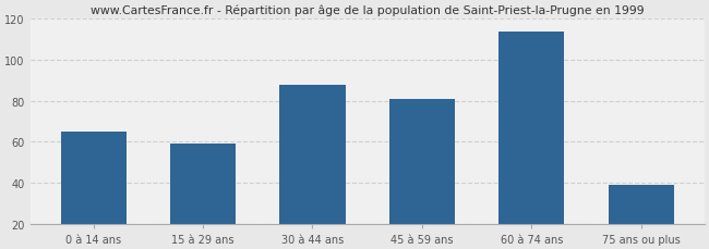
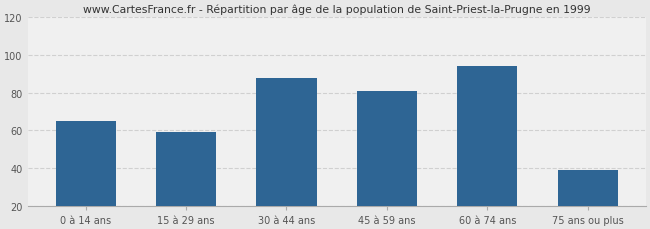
60 à 74 ans: 114 -> 94
